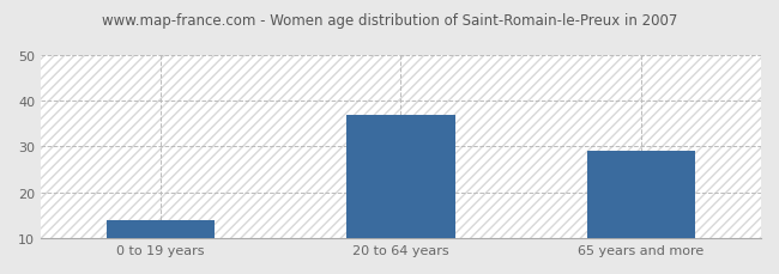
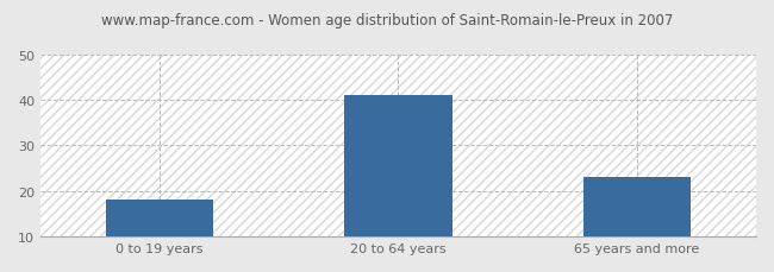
0 to 19 years: 14 -> 18
20 to 64 years: 37 -> 41
65 years and more: 29 -> 23
